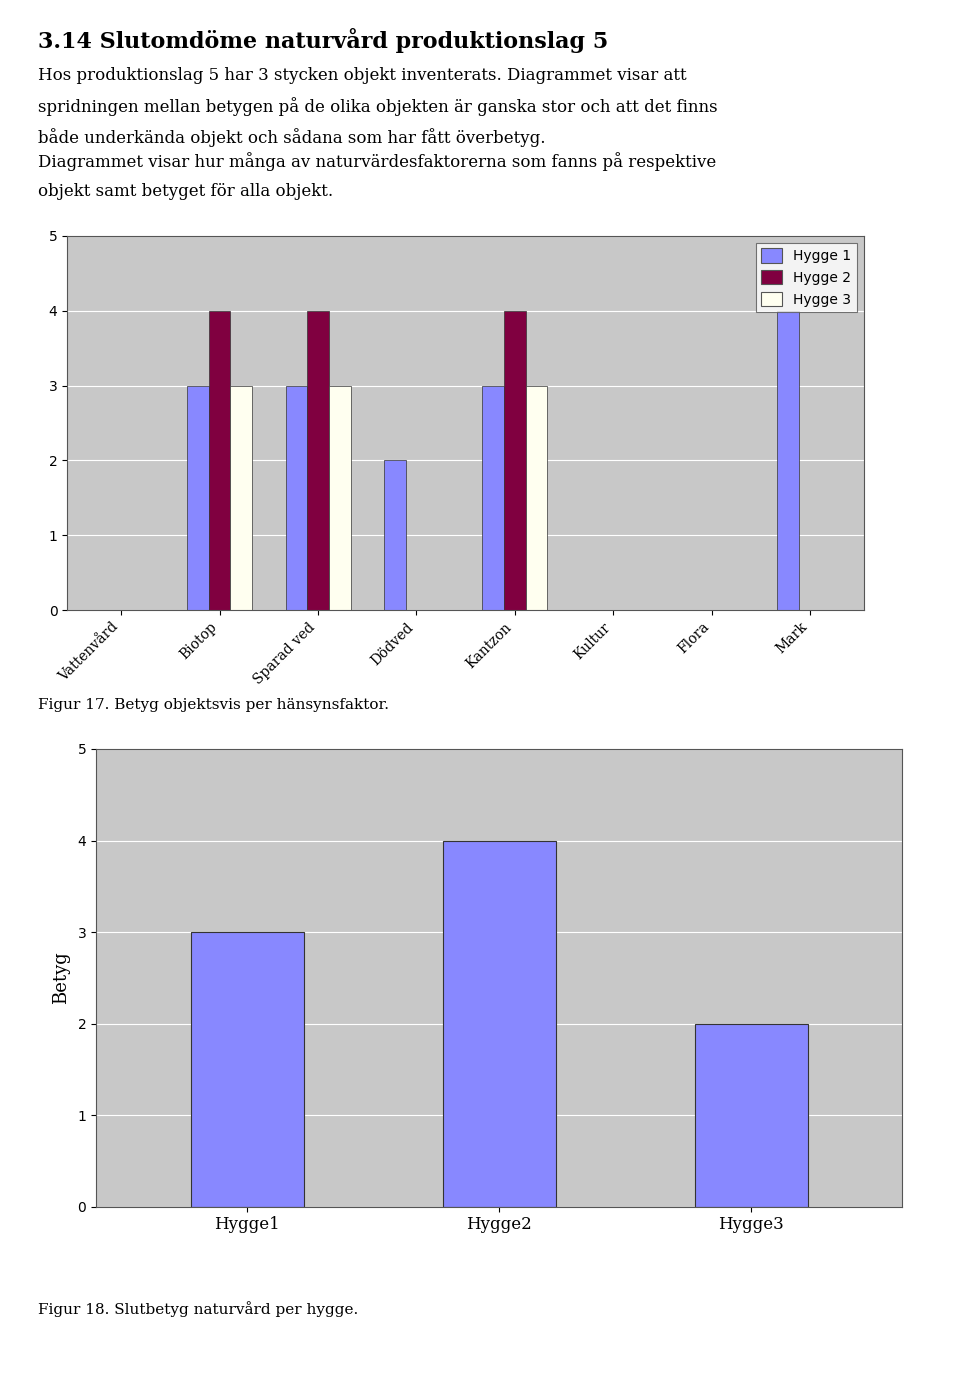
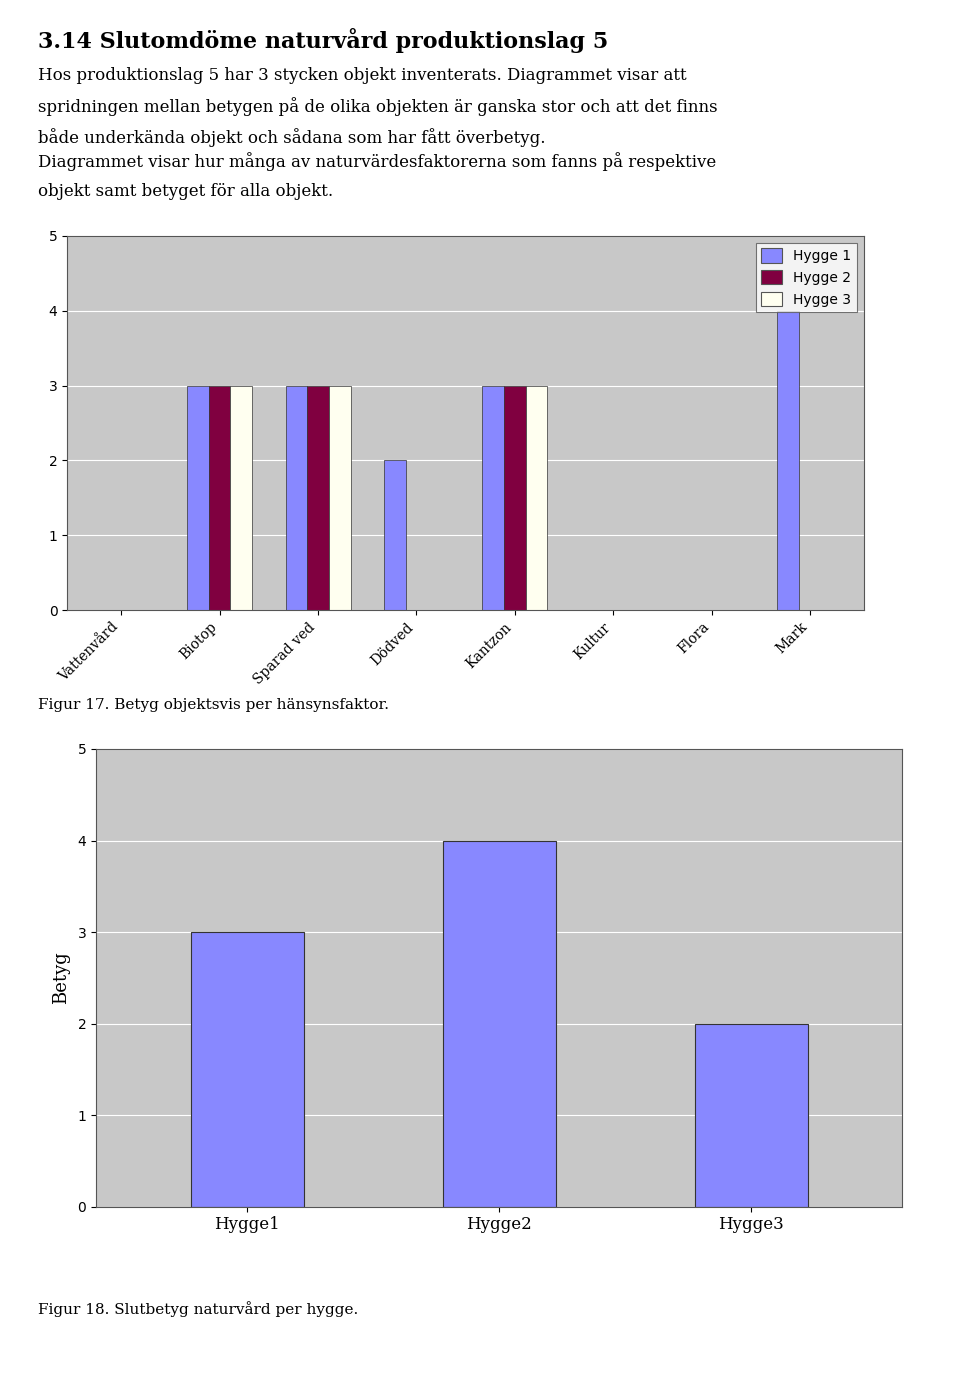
Hygge 2/Biotop: 4 -> 3
Hygge 2/Sparad ved: 4 -> 3
Hygge 2/Kantzon: 4 -> 3
